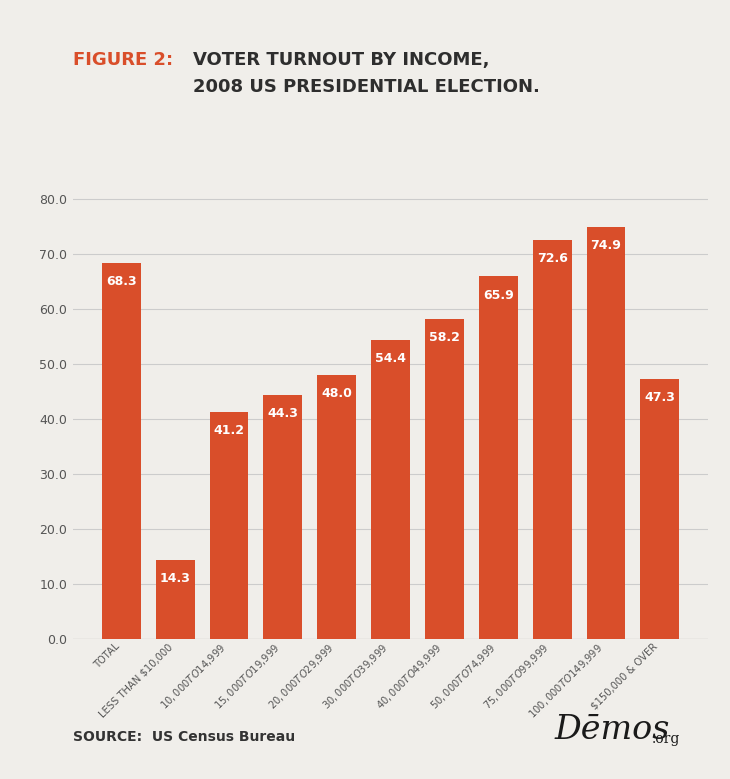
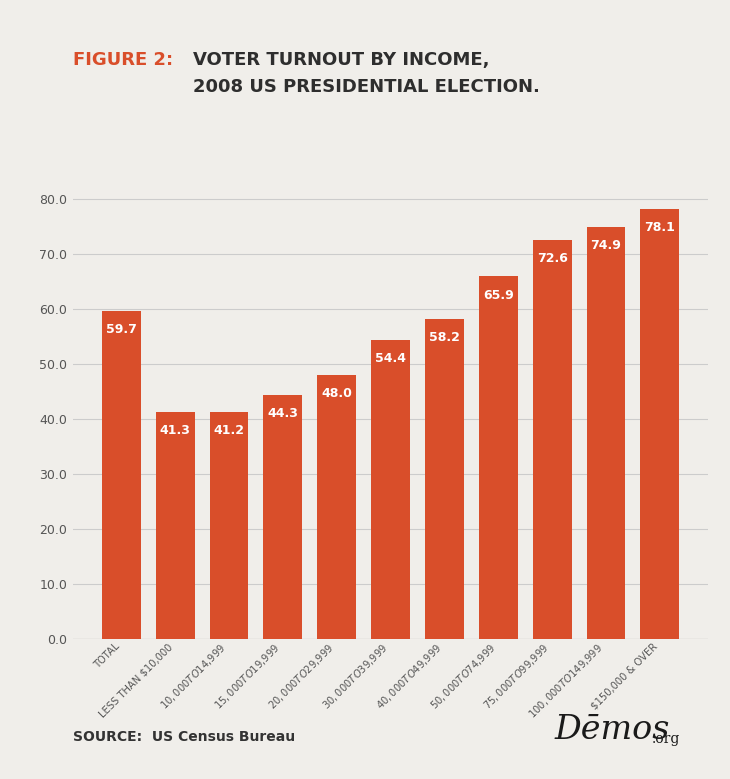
TOTAL: 68.3 -> 59.7
LESS THAN $10,000: 14.3 -> 41.3
$150,000 & OVER: 47.3 -> 78.1
